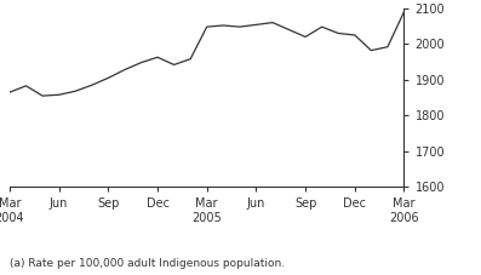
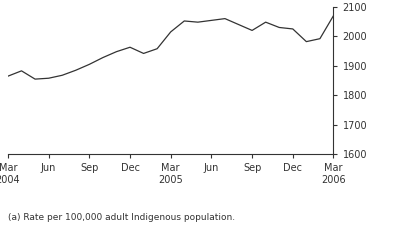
Mar 2005: 2048 -> 2015
Mar 2006: 2090 -> 2070
